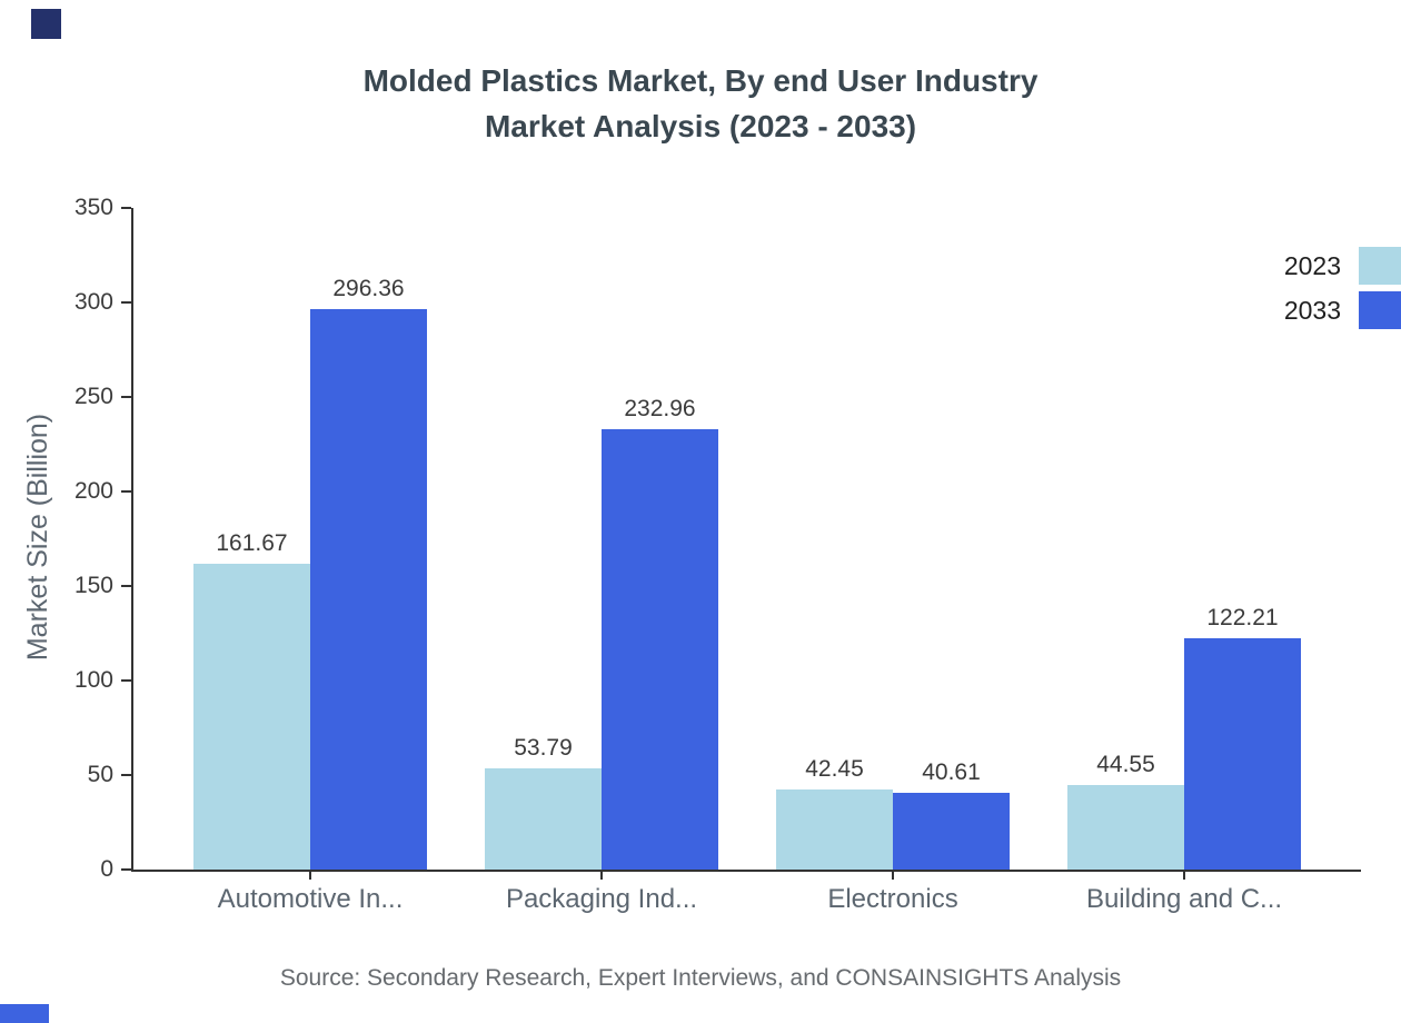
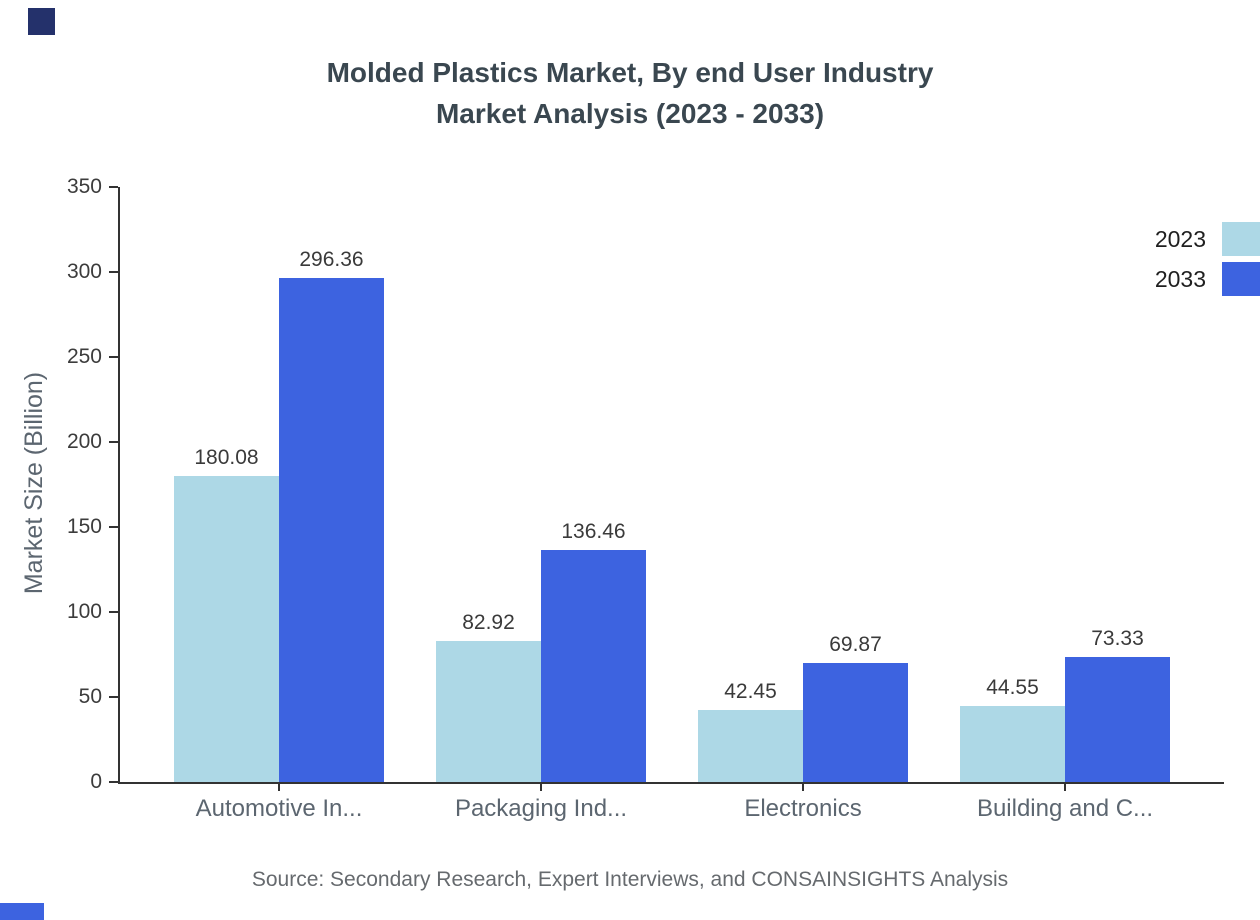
2023/Automotive In...: 161.67 -> 180.08
2023/Packaging Ind...: 53.79 -> 82.92
2033/Packaging Ind...: 232.96 -> 136.46
2033/Electronics: 40.61 -> 69.87
2033/Building and C...: 122.21 -> 73.33
